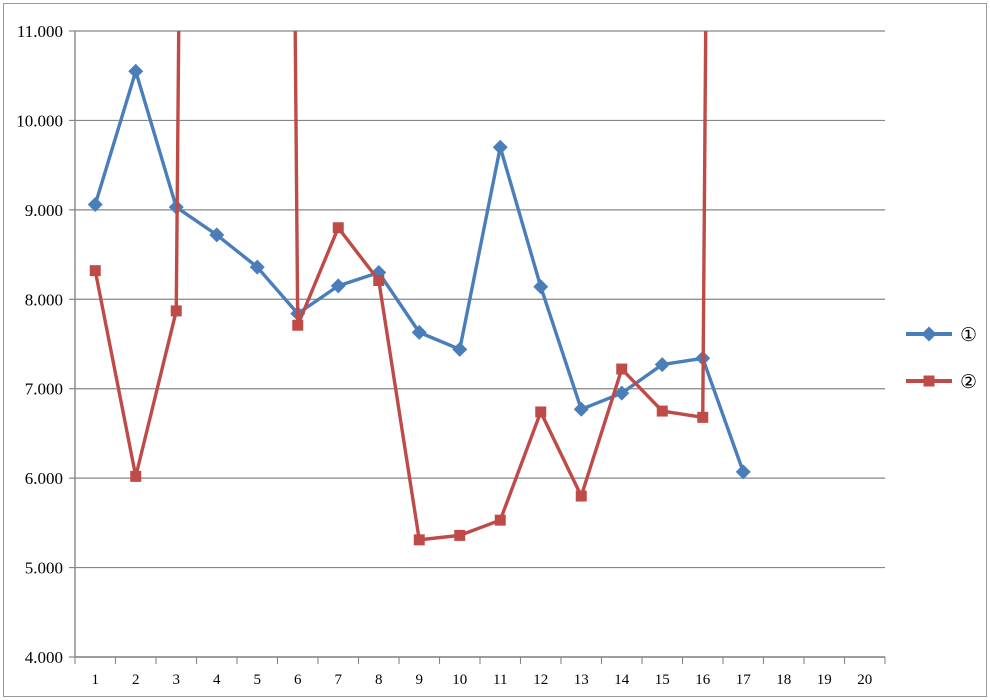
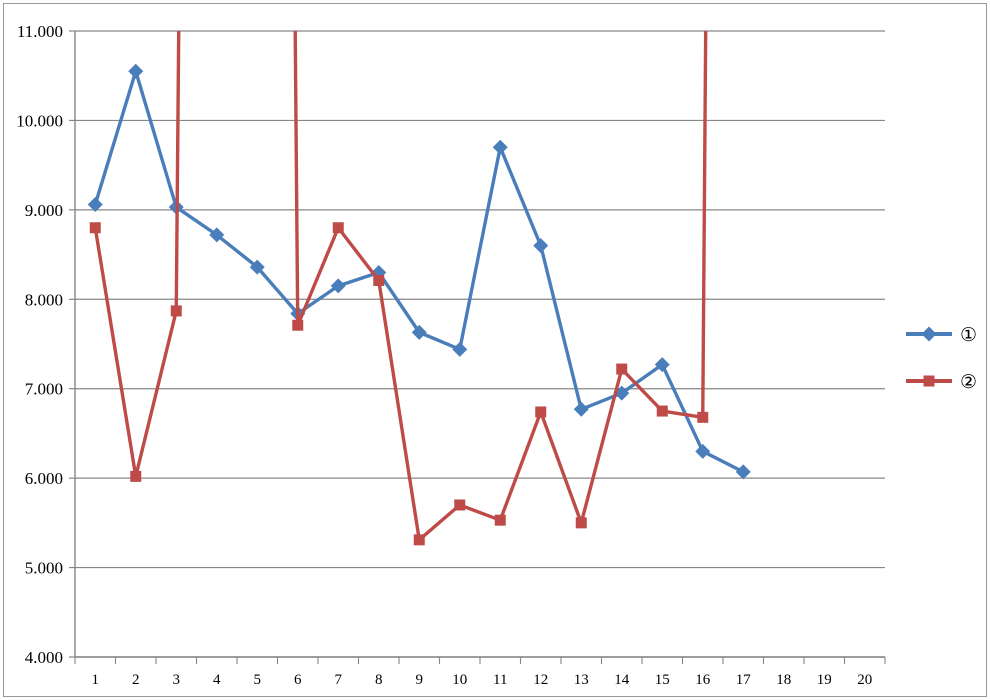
②/1: 8300 -> 8800
②/10: 5400 -> 5700
①/12: 8100 -> 8600
②/13: 5800 -> 5500
①/16: 7300 -> 6300
